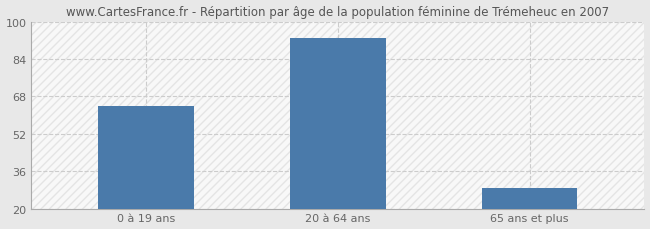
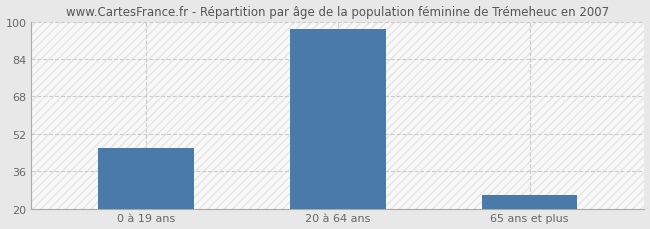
0 à 19 ans: 64 -> 46
20 à 64 ans: 93 -> 97
65 ans et plus: 29 -> 26
